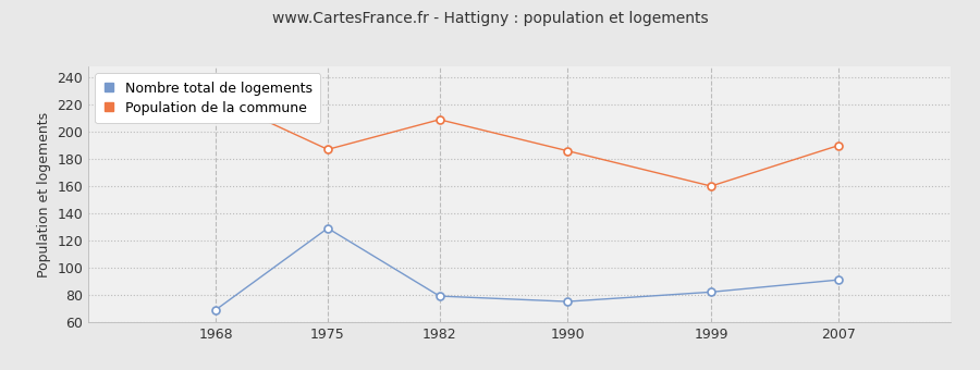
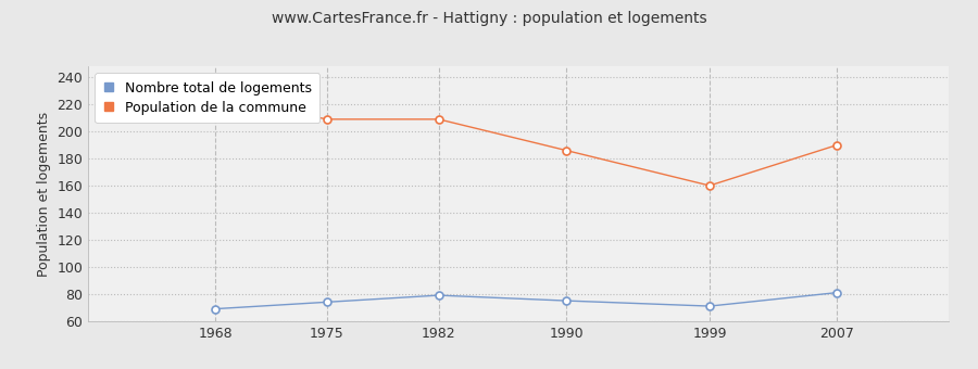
Nombre total de logements/1975: 129 -> 74
Population de la commune/1975: 187 -> 209
Nombre total de logements/1999: 82 -> 71
Nombre total de logements/2007: 91 -> 81
